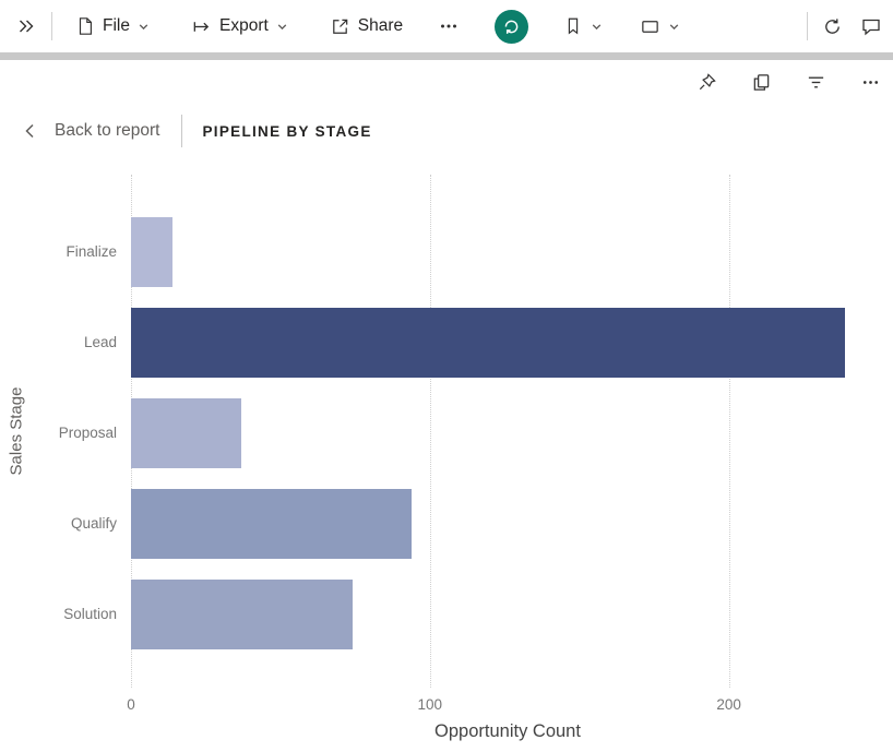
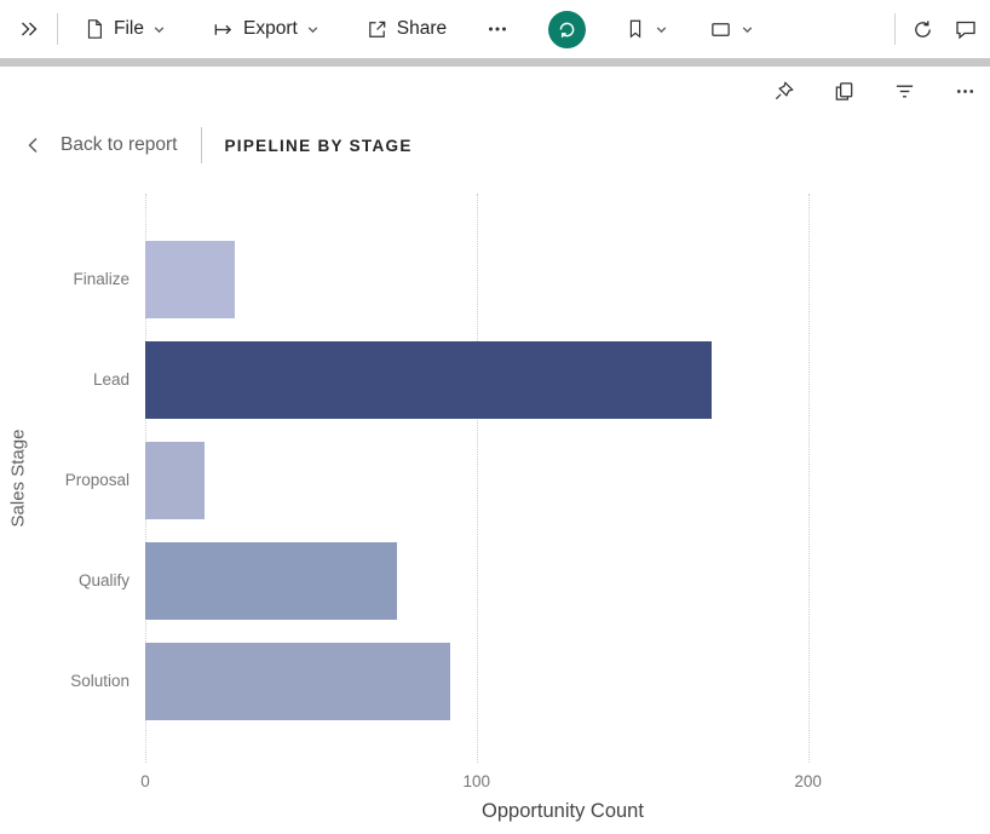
Finalize: 14 -> 27
Lead: 239 -> 171
Proposal: 37 -> 18
Qualify: 94 -> 76
Solution: 74 -> 92
